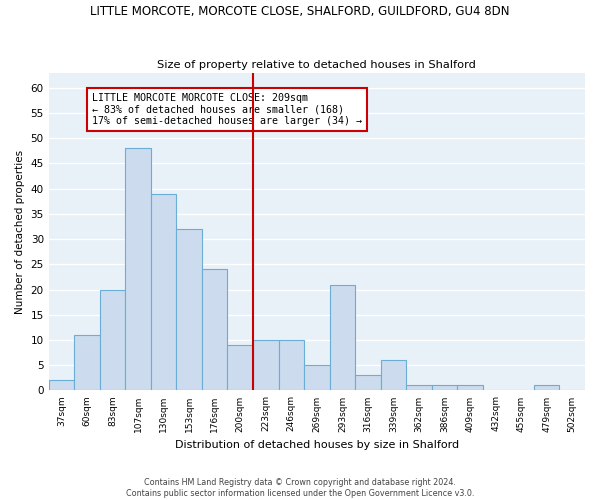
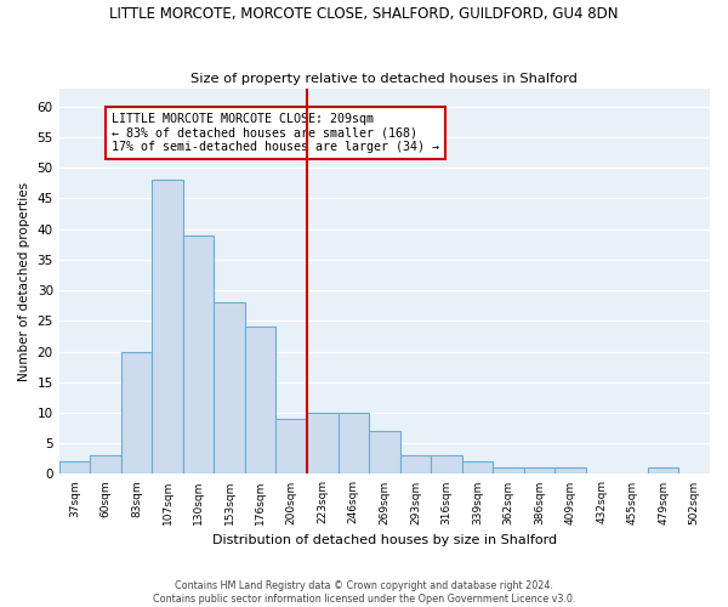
60sqm: 11 -> 3
153sqm: 32 -> 28
269sqm: 5 -> 7
293sqm: 21 -> 3
339sqm: 6 -> 2
